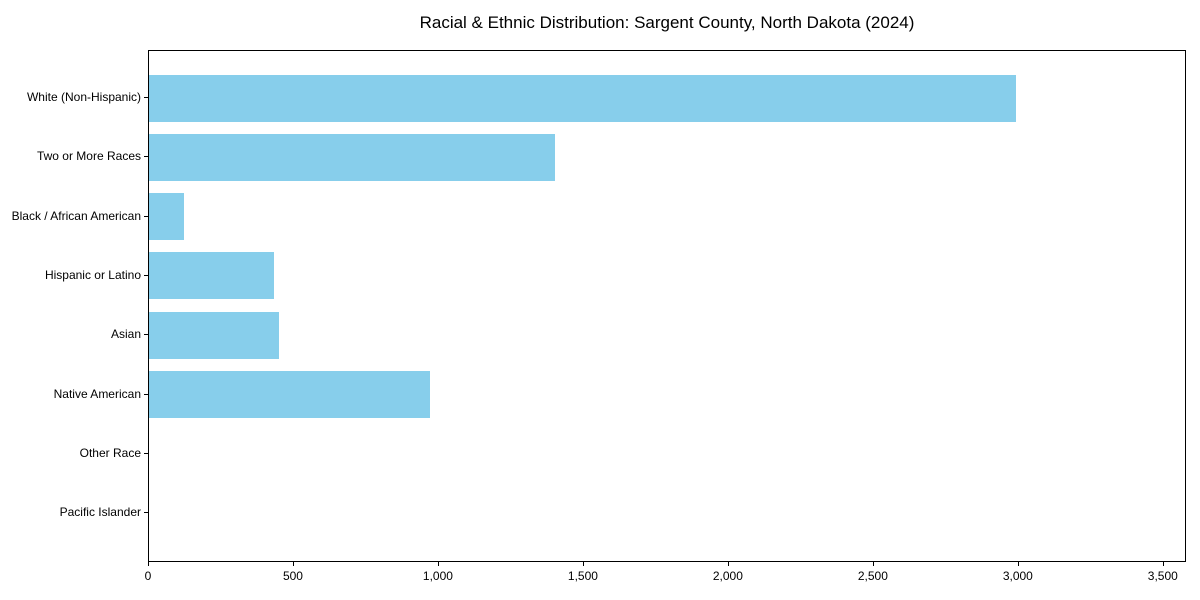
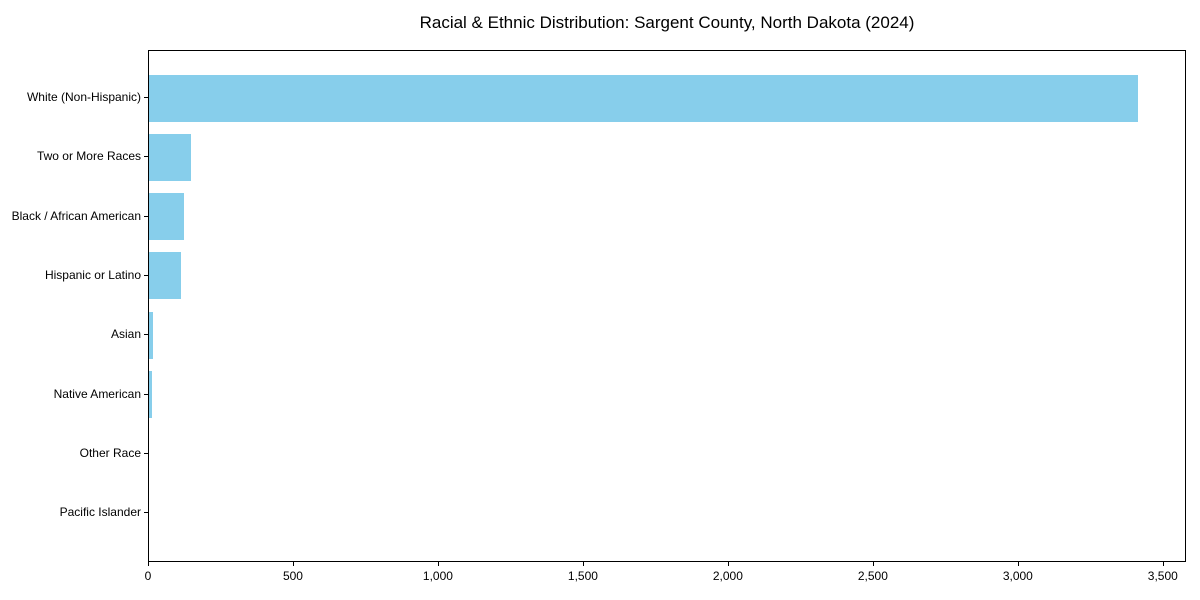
White (Non-Hispanic): 2990 -> 3410
Two or More Races: 1400 -> 140
Hispanic or Latino: 430 -> 110
Asian: 450 -> 20
Native American: 970 -> 10
